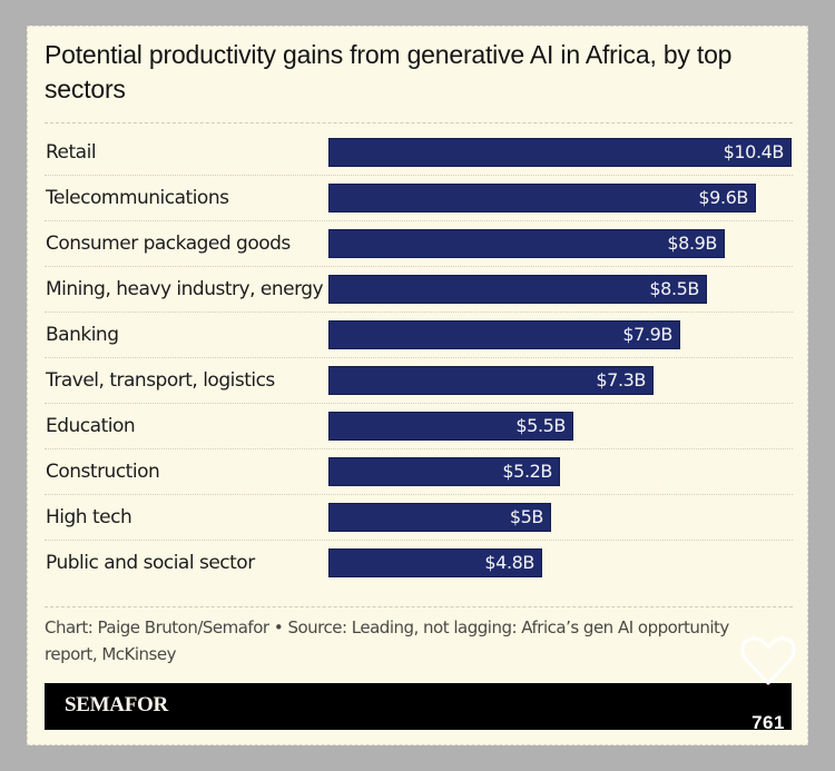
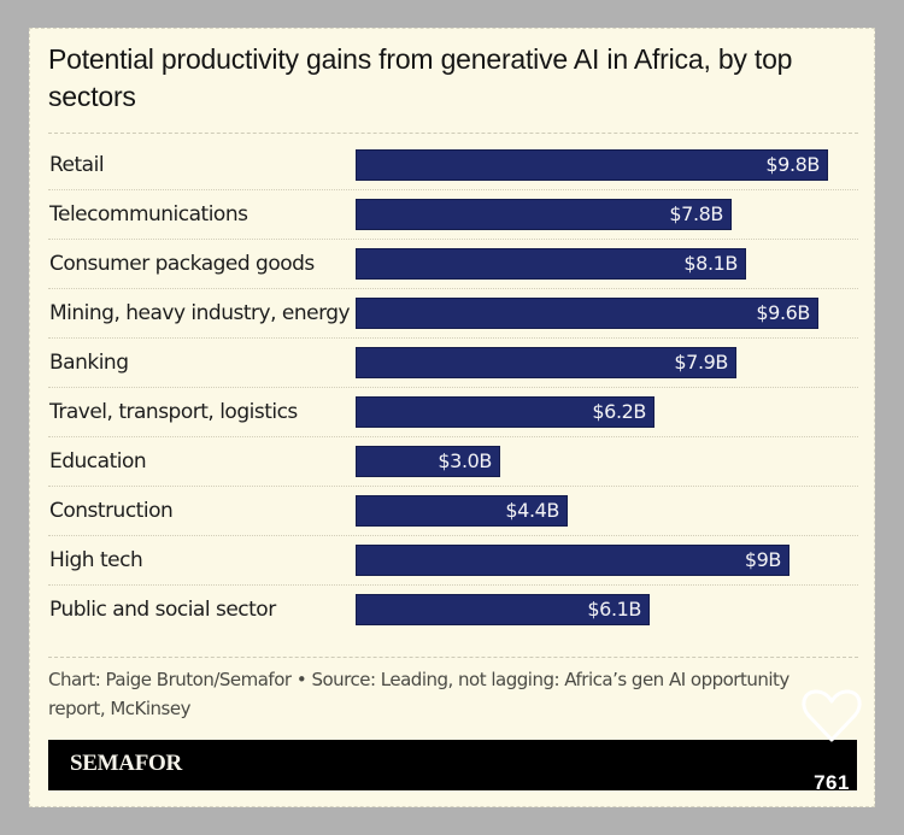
Retail: $10.4B -> $9.8B
Telecommunications: $9.6B -> $7.8B
Consumer packaged goods: $8.9B -> $8.1B
Mining, heavy industry, energy: $8.5B -> $9.6B
Travel, transport, logistics: $7.3B -> $6.2B
Education: $5.5B -> $3.0B
Construction: $5.2B -> $4.4B
High tech: $5B -> $9B
Public and social sector: $4.8B -> $6.1B
